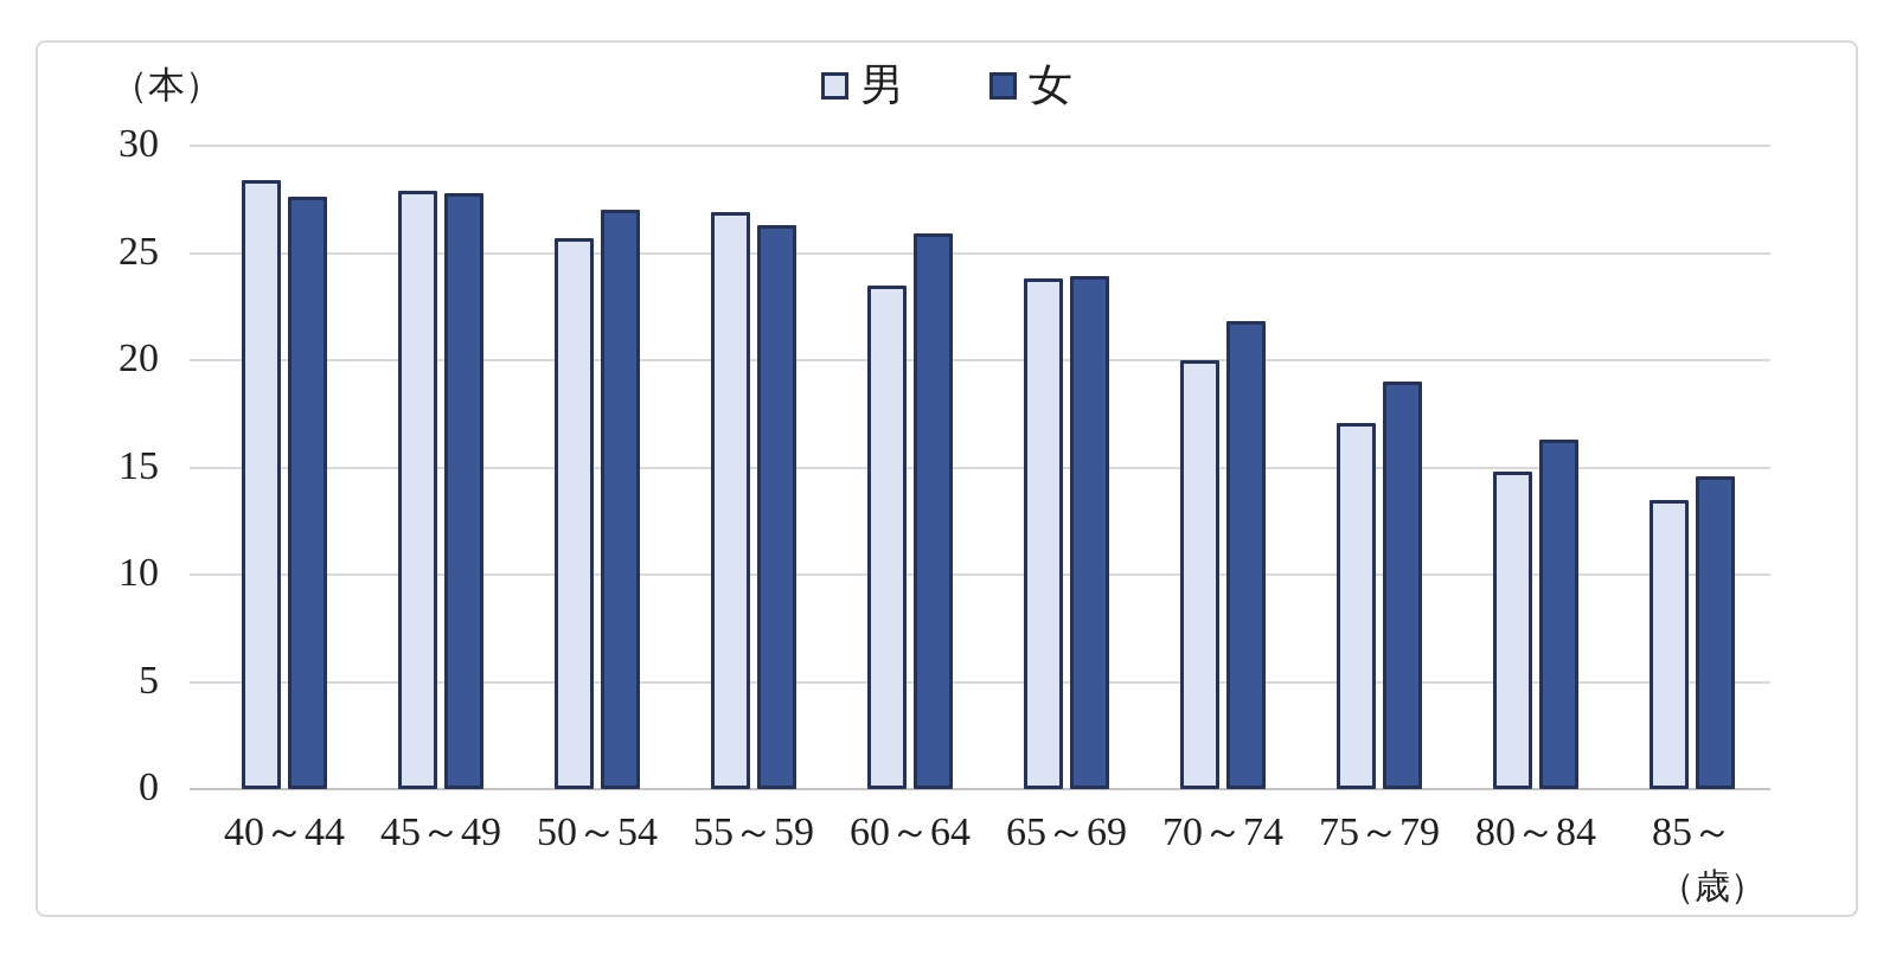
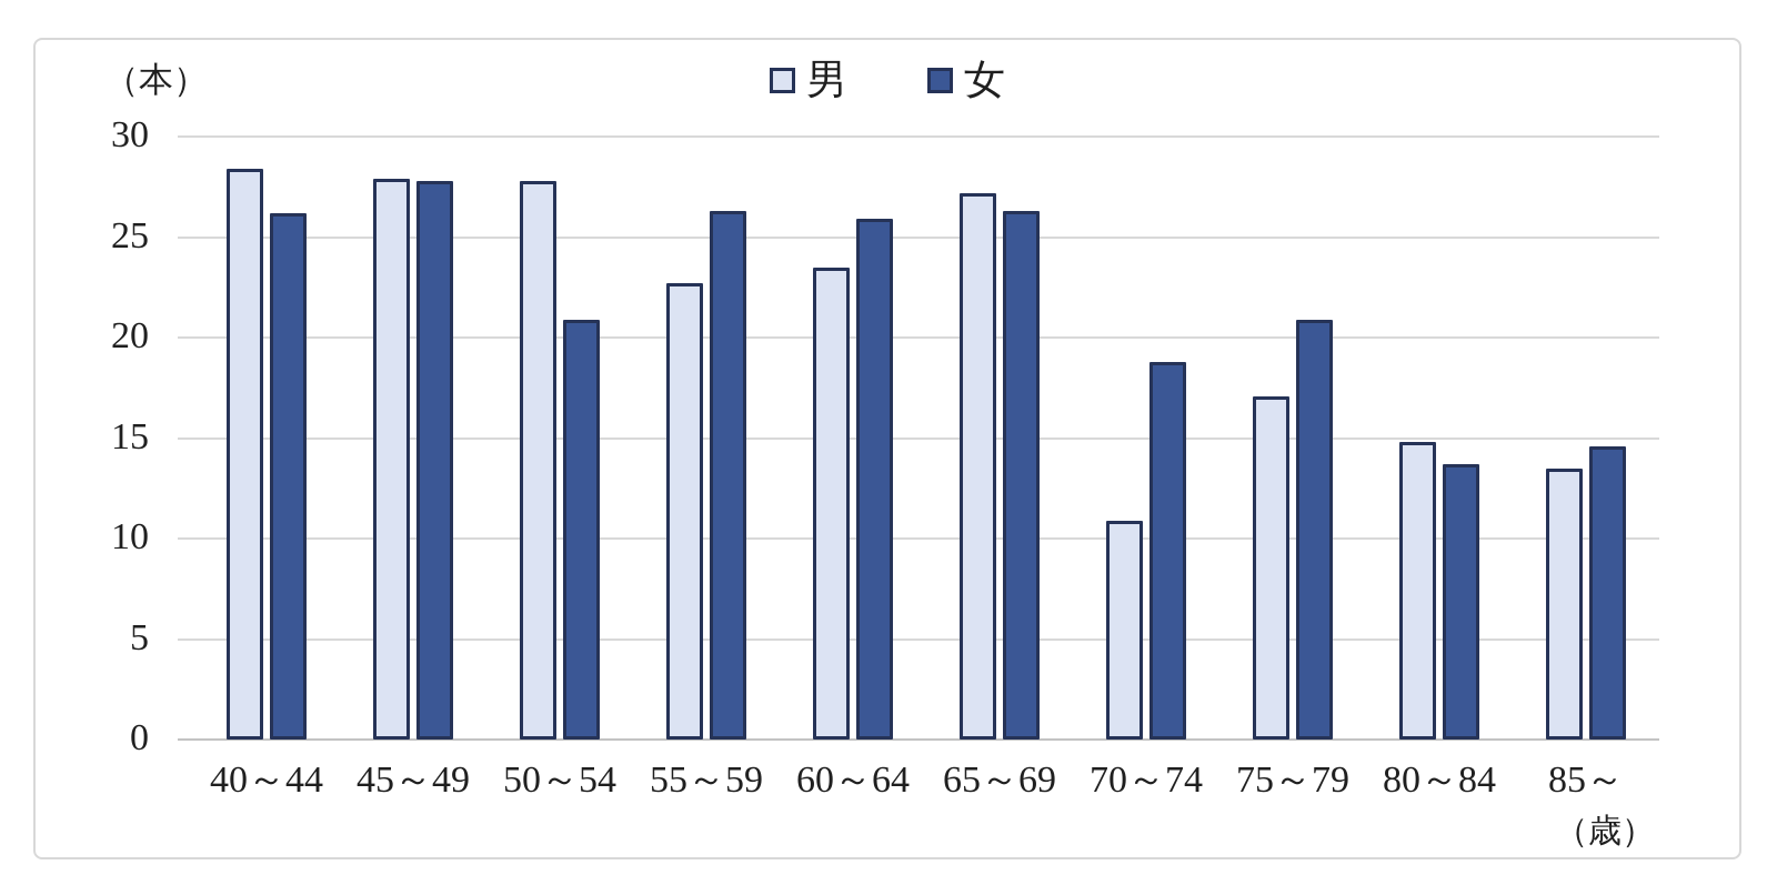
女/40～44: 27.6 -> 26.2
男/50～54: 25.7 -> 27.8
女/50～54: 27.0 -> 20.9
男/55～59: 26.9 -> 22.7
男/65～69: 23.8 -> 27.2
女/65～69: 23.9 -> 26.3
男/70～74: 20.0 -> 10.9
女/70～74: 21.8 -> 18.8
女/75～79: 19.0 -> 20.9
女/80～84: 16.3 -> 13.7
